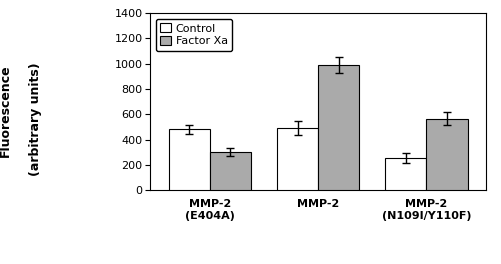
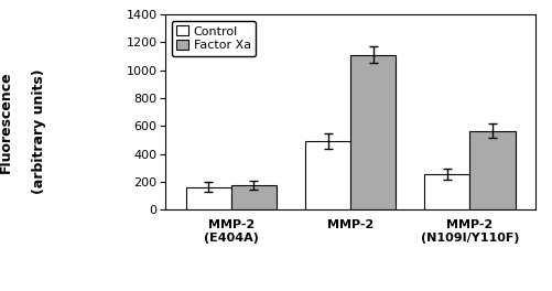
Control/MMP-2 (E404A): 480 -> 160
Factor Xa/MMP-2 (E404A): 300 -> 180
Factor Xa/MMP-2: 990 -> 1110
